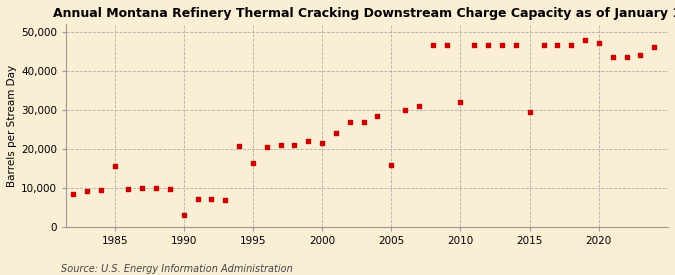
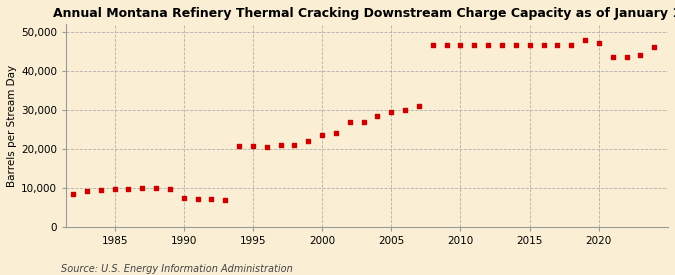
1985: 15,500 -> 9,800
1990: 3,000 -> 7,500
1995: 16,500 -> 20,800
2000: 21,500 -> 23,500
2005: 16,000 -> 29,500
2010: 32,000 -> 46,500
2015: 29,500 -> 46,500
